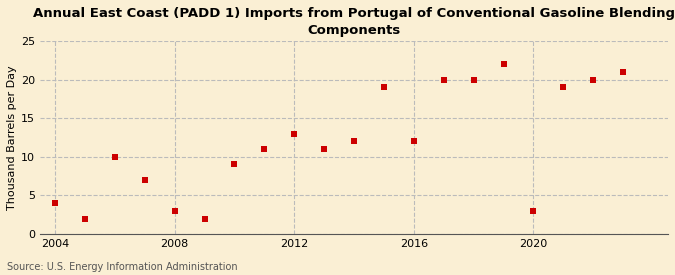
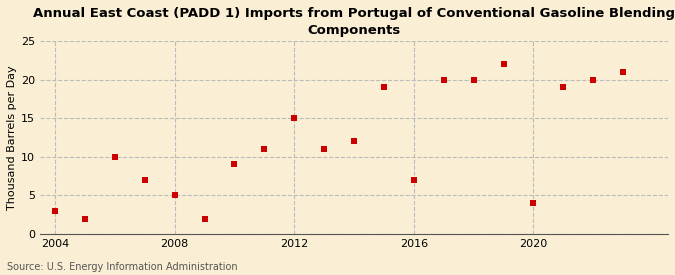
2004: 4 -> 3
2008: 3 -> 5
2012: 13 -> 15
2016: 12 -> 7
2020: 3 -> 4
